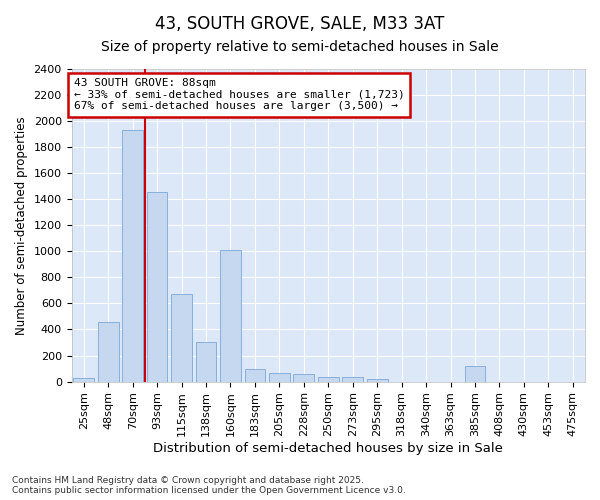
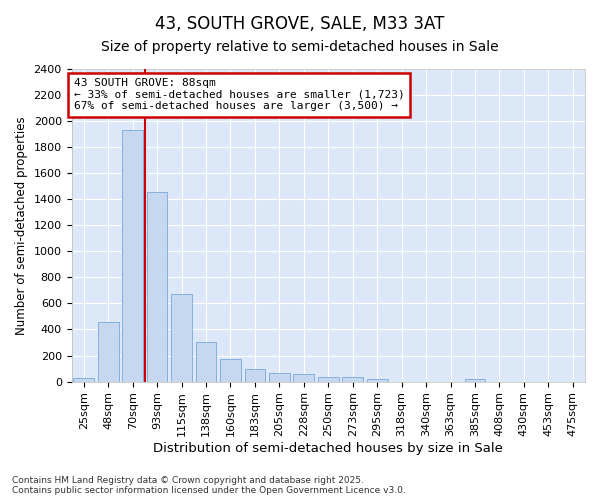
160sqm: 1010 -> 180
385sqm: 120 -> 20
